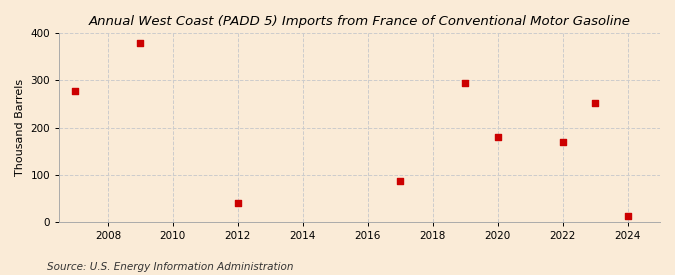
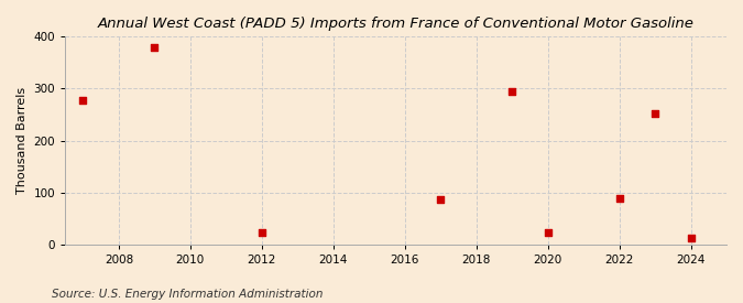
2012: 40 -> 22
2020: 180 -> 22
2022: 170 -> 88
